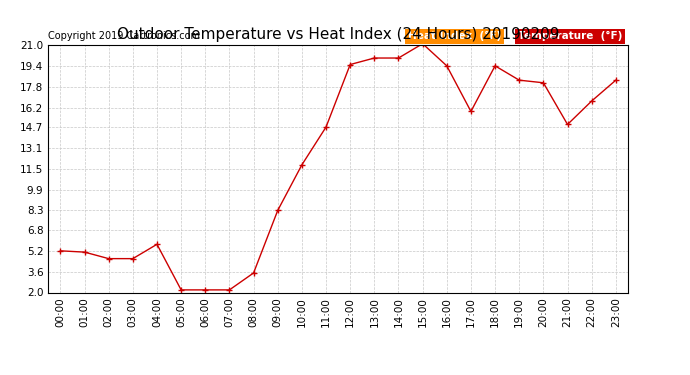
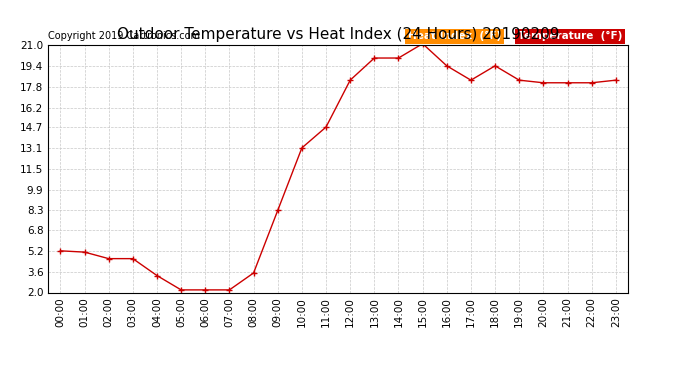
04:00: 5.7 -> 3.3
10:00: 11.8 -> 13.1
12:00: 19.5 -> 18.3
17:00: 15.9 -> 18.3
21:00: 14.9 -> 18.1
22:00: 16.7 -> 18.1
